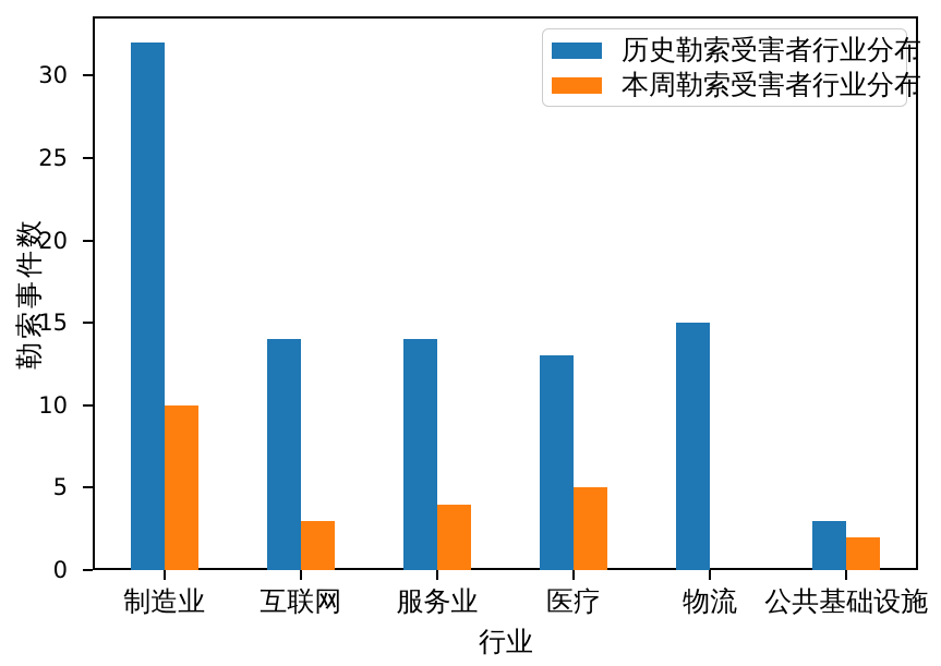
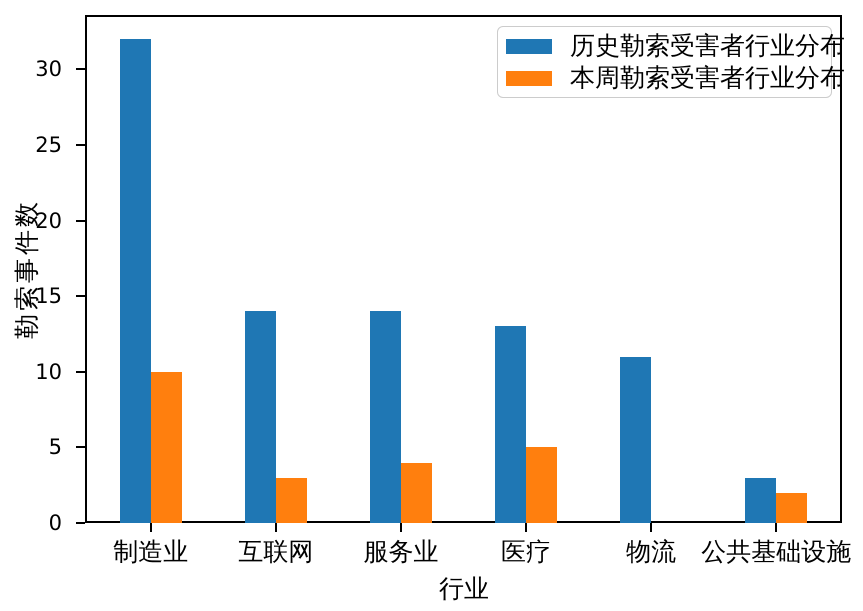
历史勒索受害者行业分布/物流: 15 -> 11
